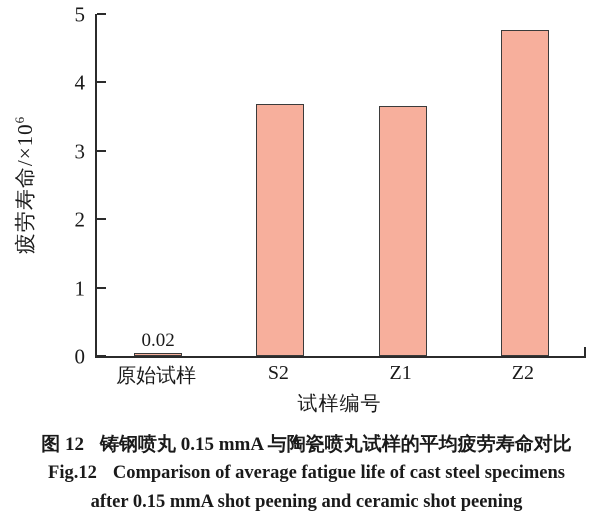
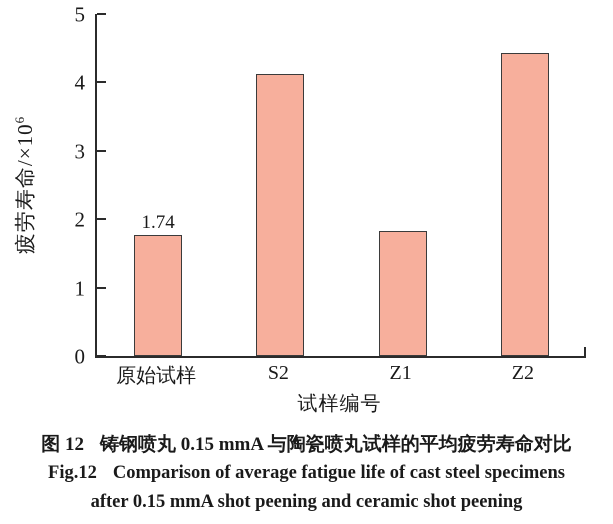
原始试样: 0.02 -> 1.74
S2: 3.6 -> 4.1
Z1: 3.6 -> 1.8
Z2: 4.7 -> 4.4
